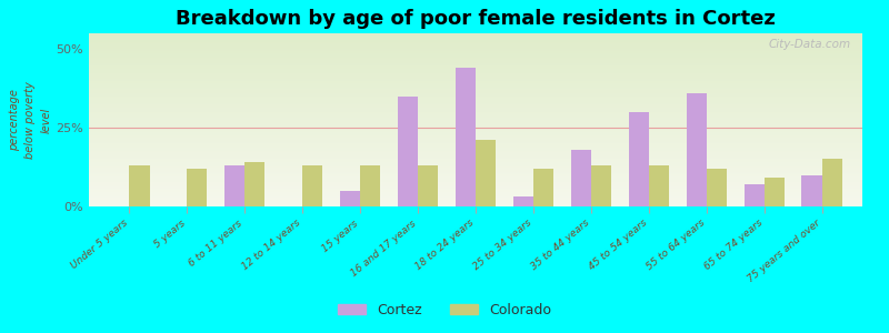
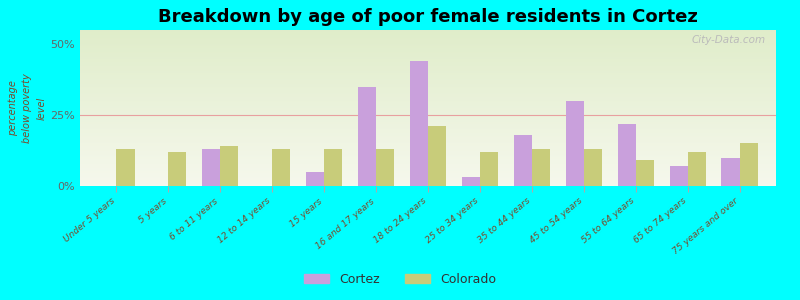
Cortez/55 to 64 years: 36% -> 22%
Colorado/55 to 64 years: 12% -> 9%
Colorado/65 to 74 years: 9% -> 12%
